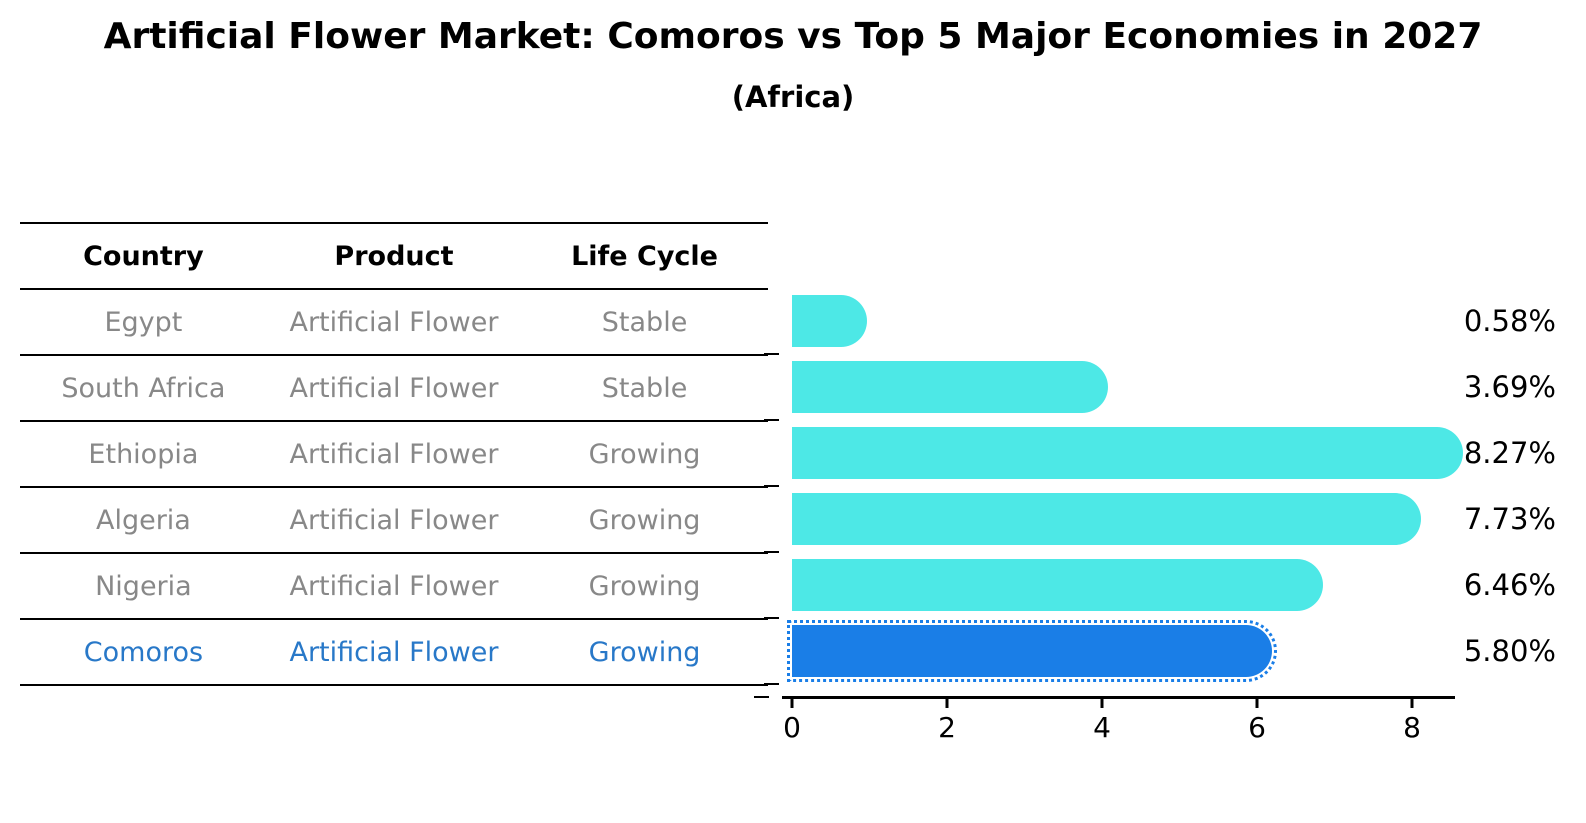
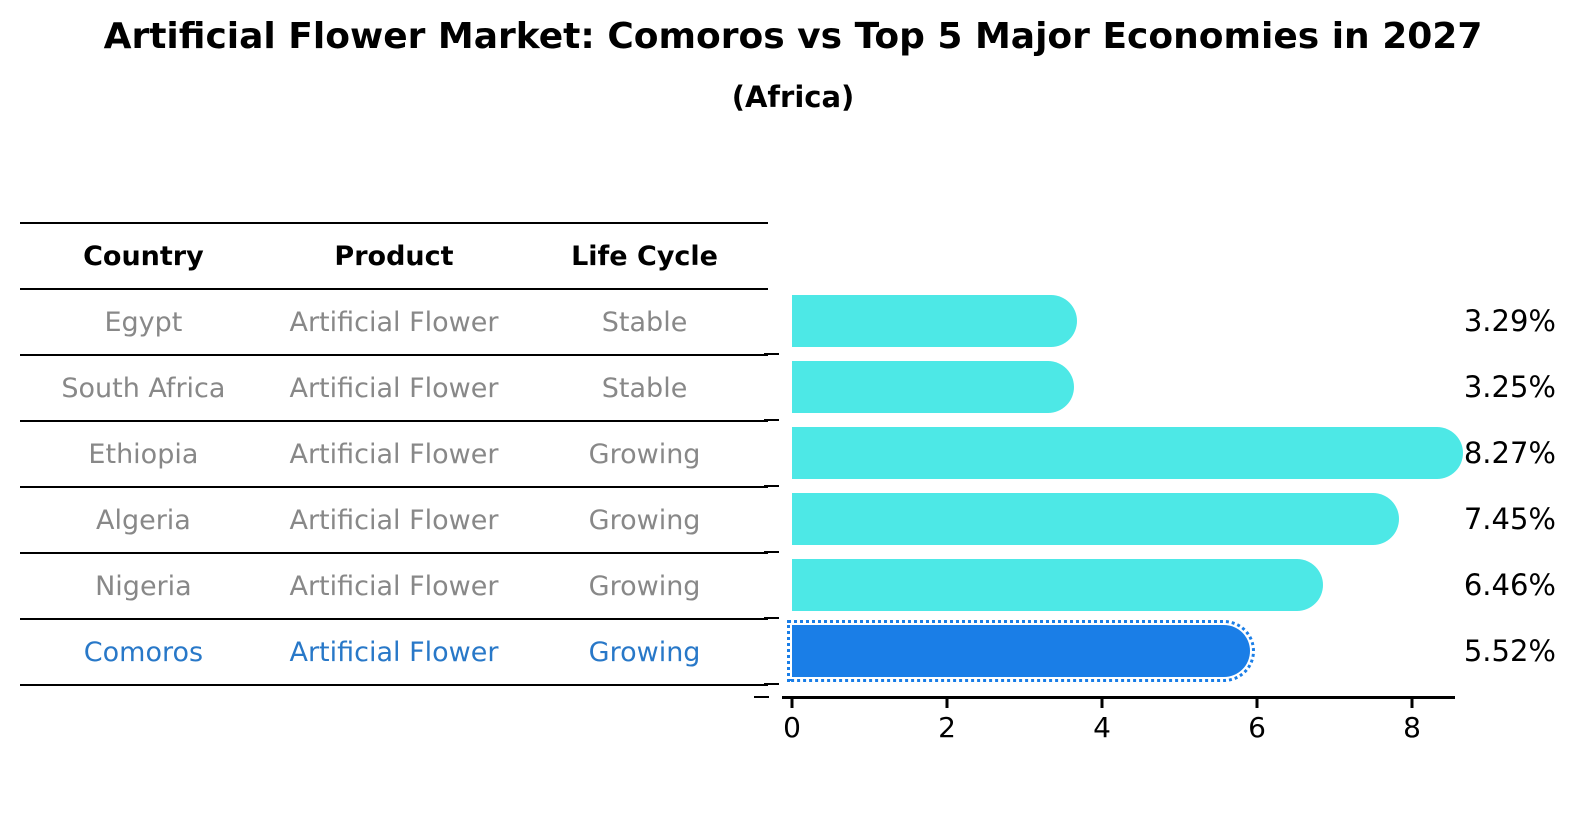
Egypt: 0.58% -> 3.29%
South Africa: 3.69% -> 3.25%
Algeria: 7.73% -> 7.45%
Comoros: 5.80% -> 5.52%
